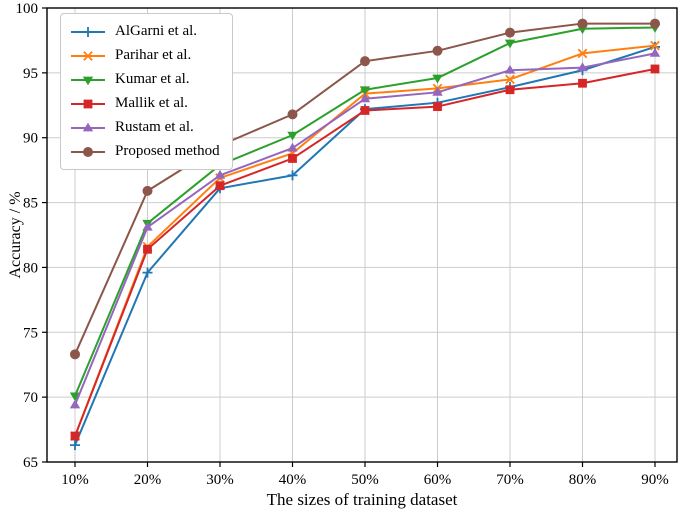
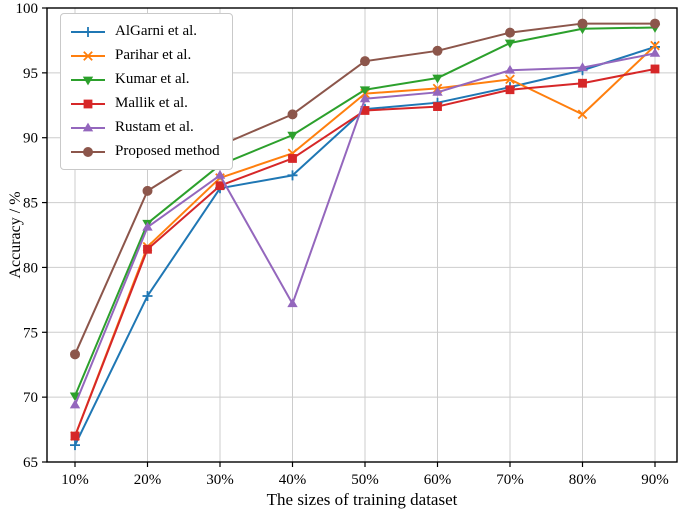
AlGarni et al./20%: 79.6 -> 77.8
Rustam et al./40%: 89.2 -> 77.2
Parihar et al./80%: 96.5 -> 91.8
